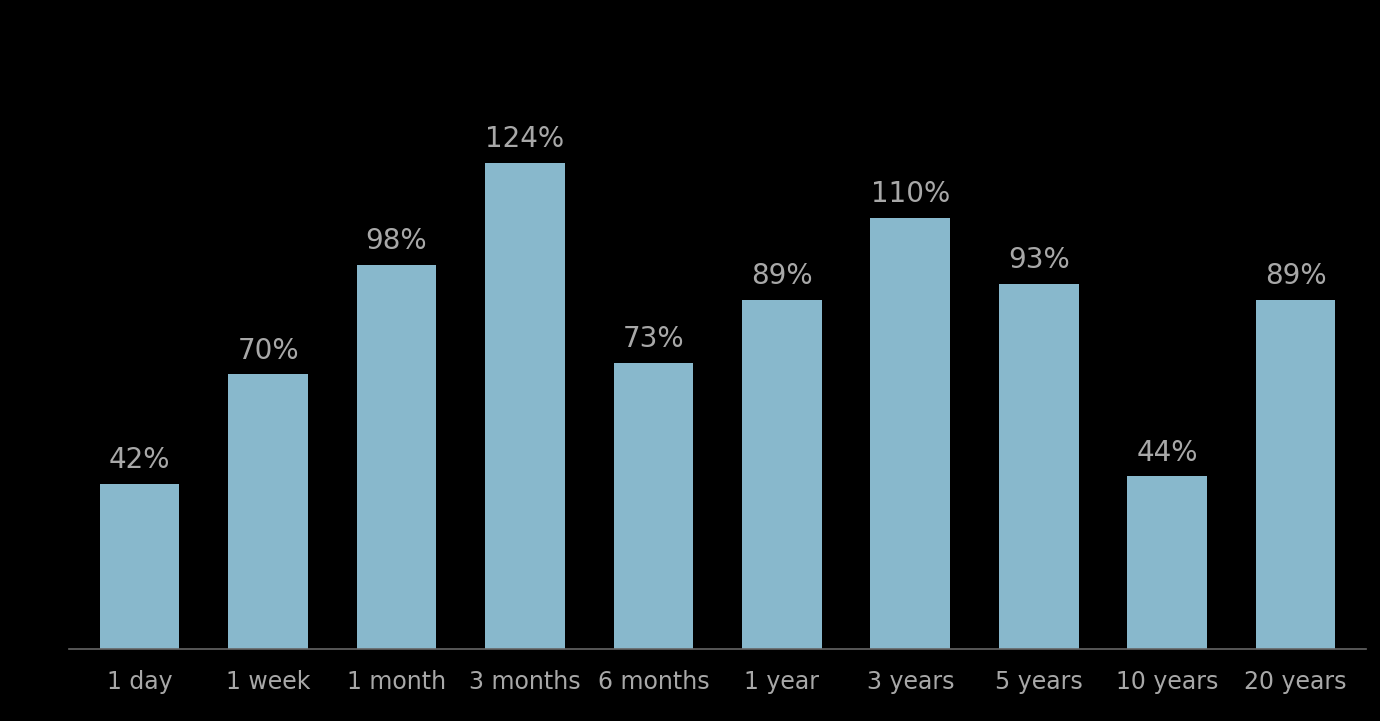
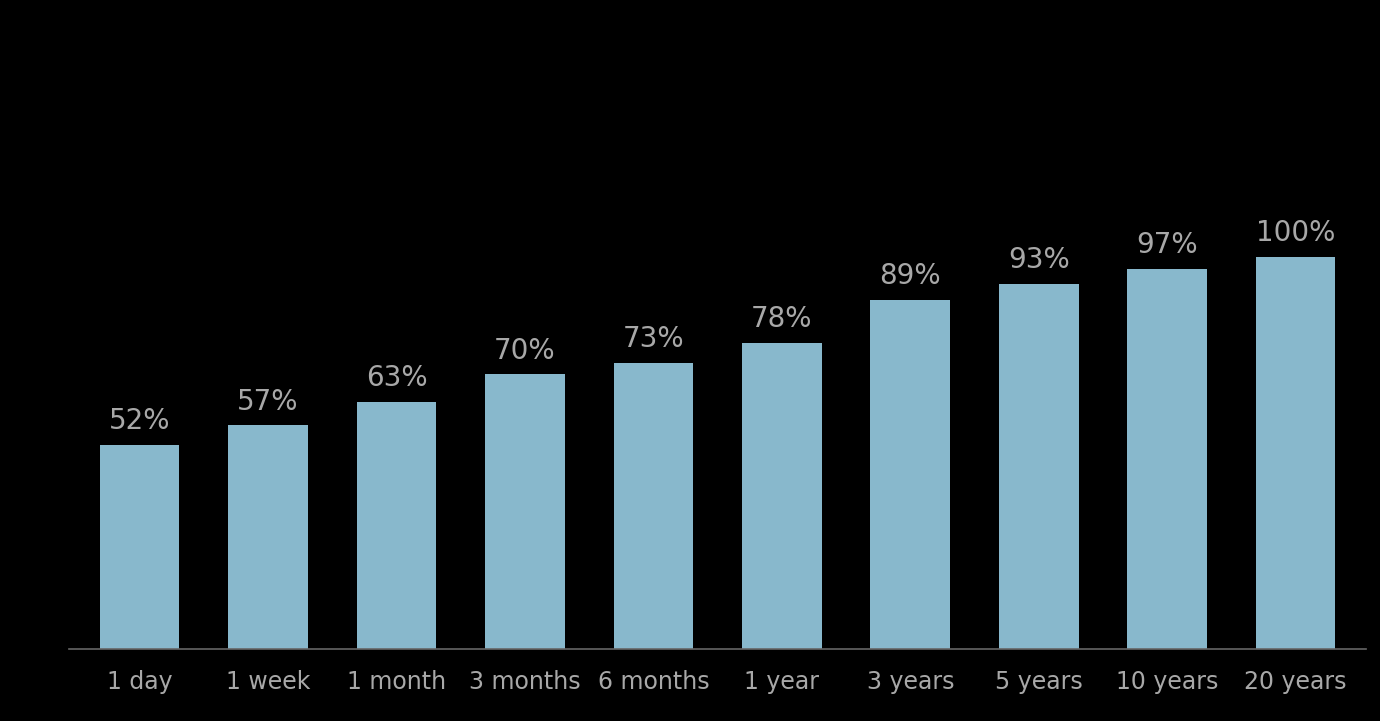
1 day: 42% -> 52%
1 week: 70% -> 57%
1 month: 98% -> 63%
3 months: 124% -> 70%
1 year: 89% -> 78%
3 years: 110% -> 89%
10 years: 44% -> 97%
20 years: 89% -> 100%
